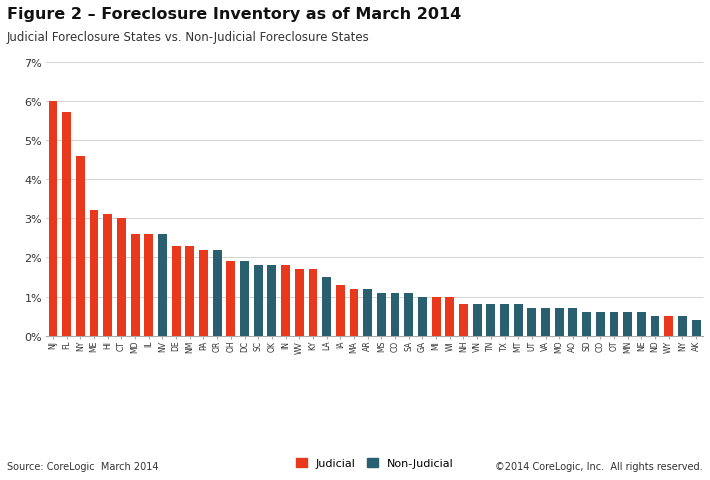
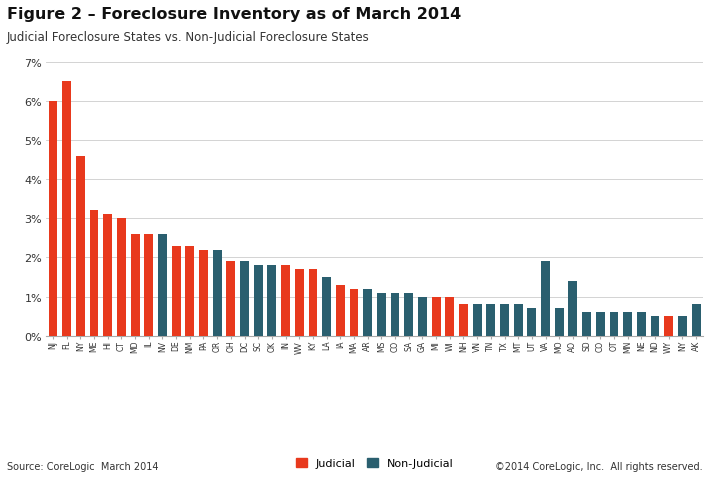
FL: 5.7% -> 6.5%
VA: 0.7% -> 1.9%
AO: 0.7% -> 1.4%
AK: 0.4% -> 0.8%
